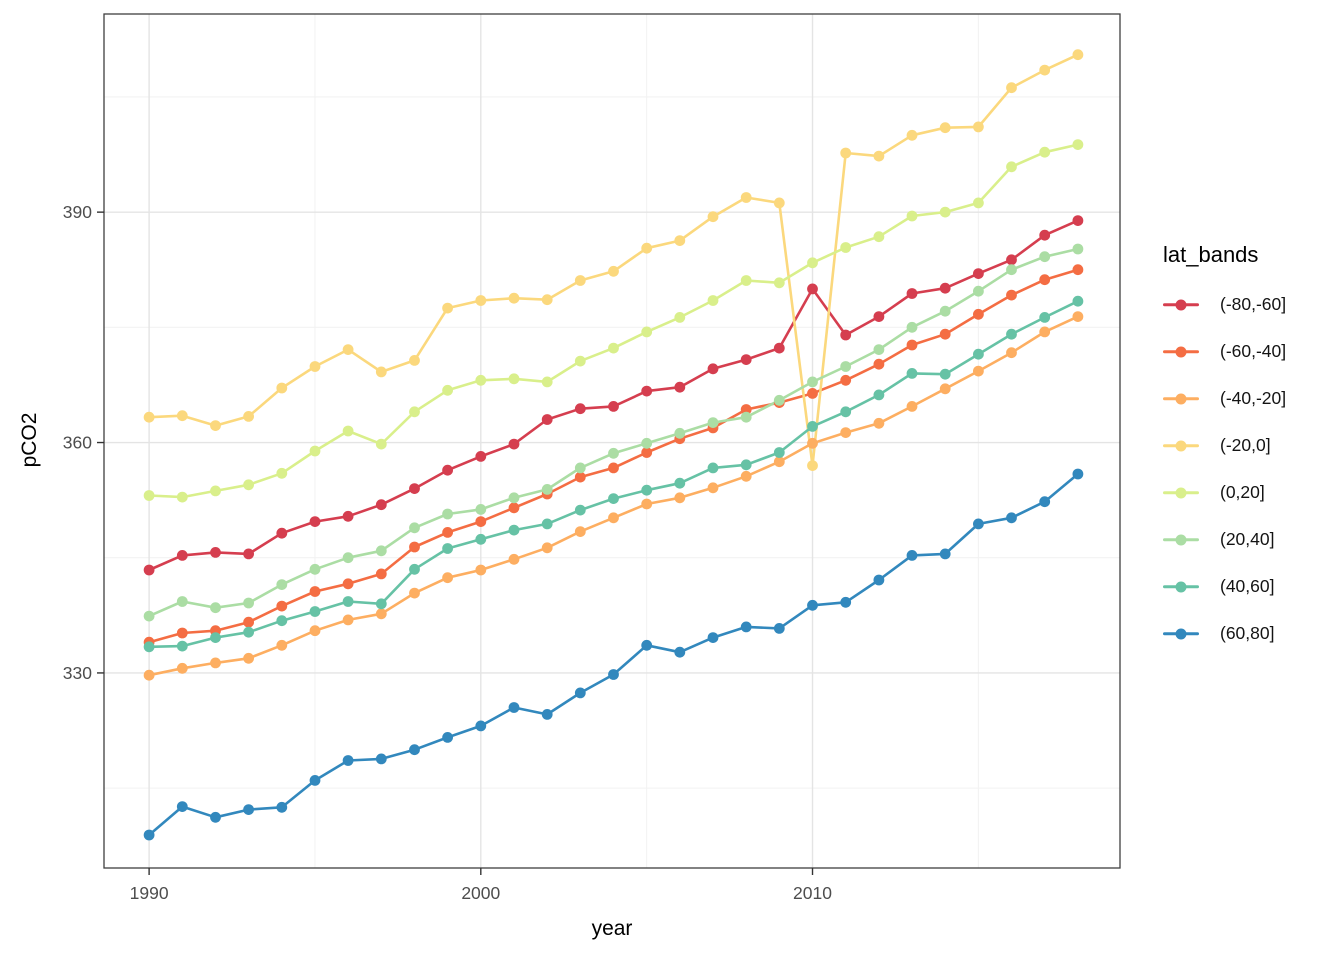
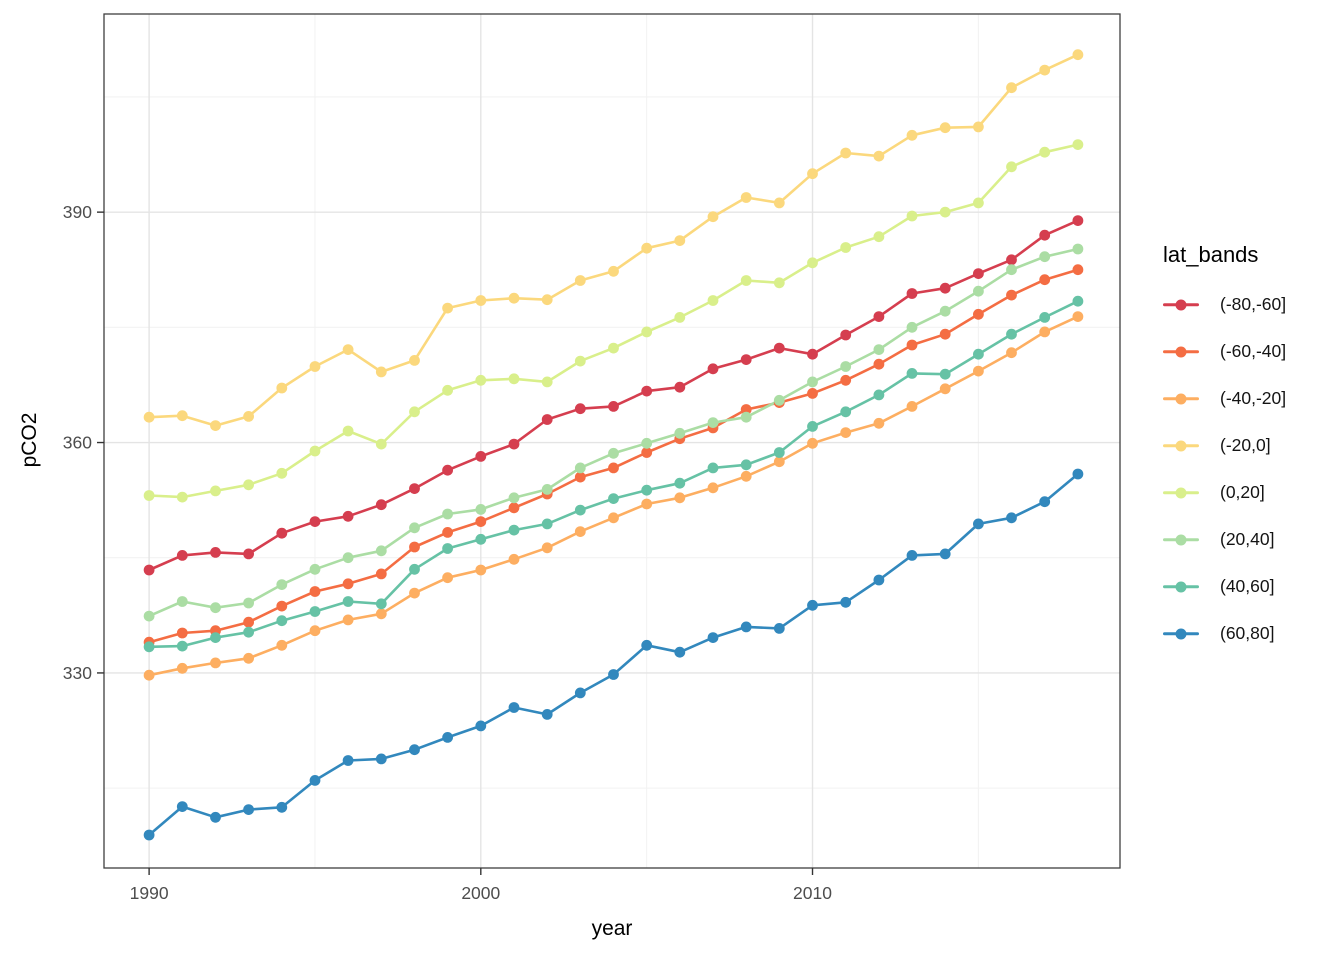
(-80,-60]/2010: 380 -> 372
(-20,0]/2010: 357 -> 395
